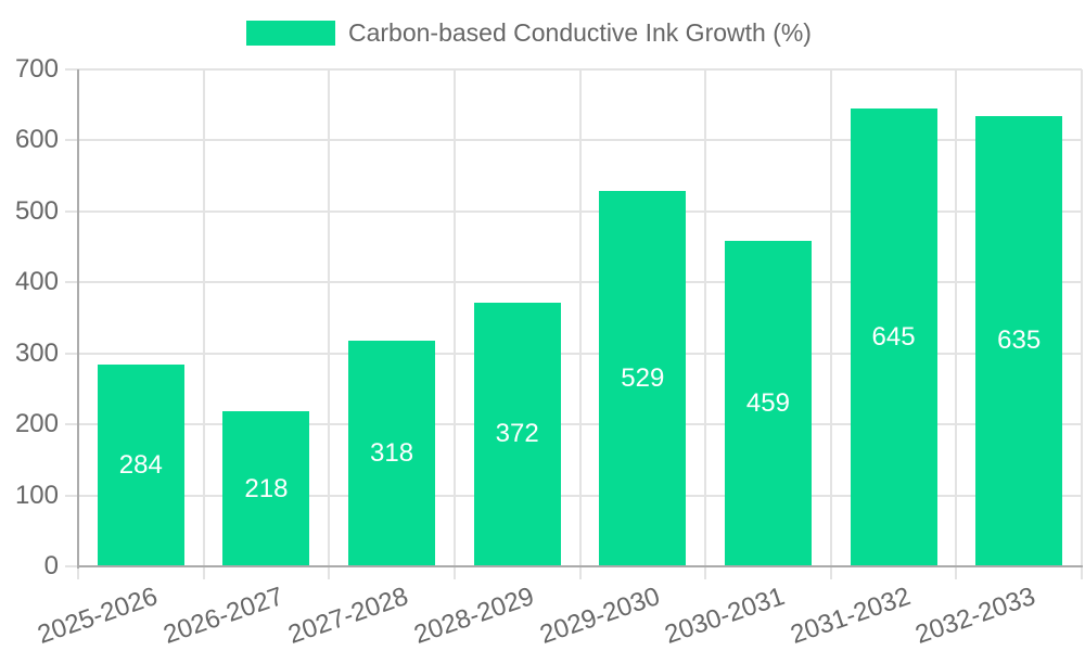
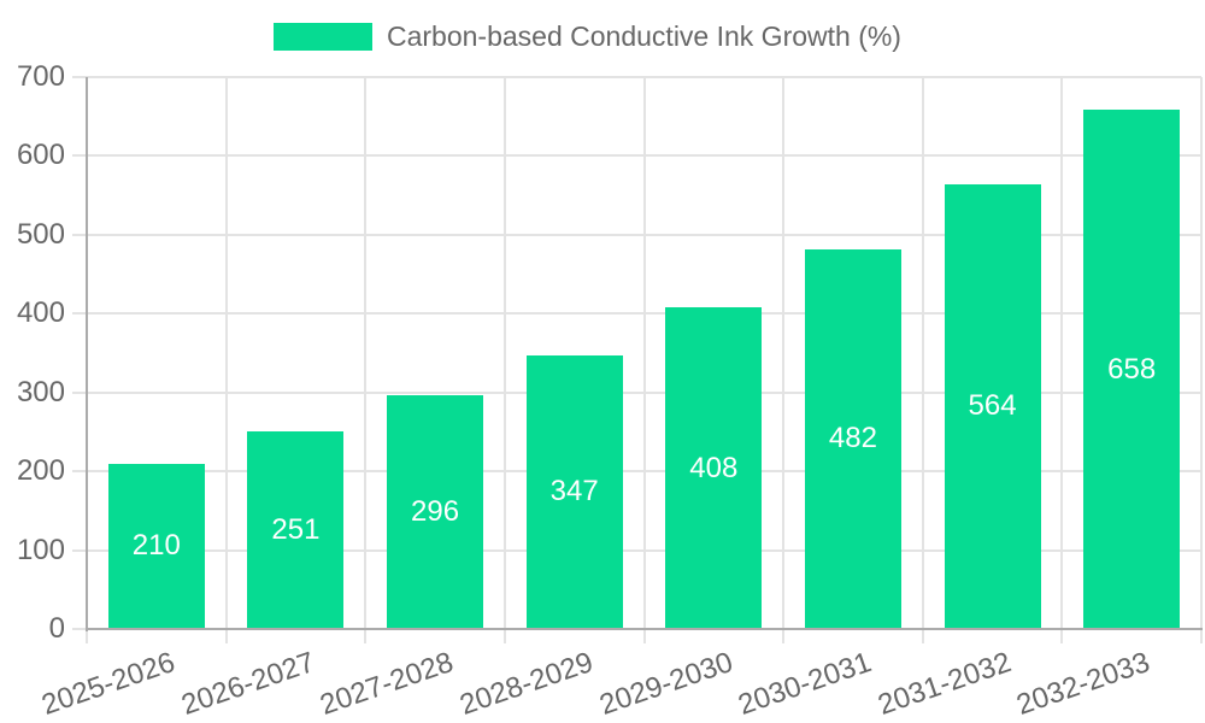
2025-2026: 284 -> 210
2026-2027: 218 -> 251
2027-2028: 318 -> 296
2028-2029: 372 -> 347
2029-2030: 529 -> 408
2030-2031: 459 -> 482
2031-2032: 645 -> 564
2032-2033: 635 -> 658
